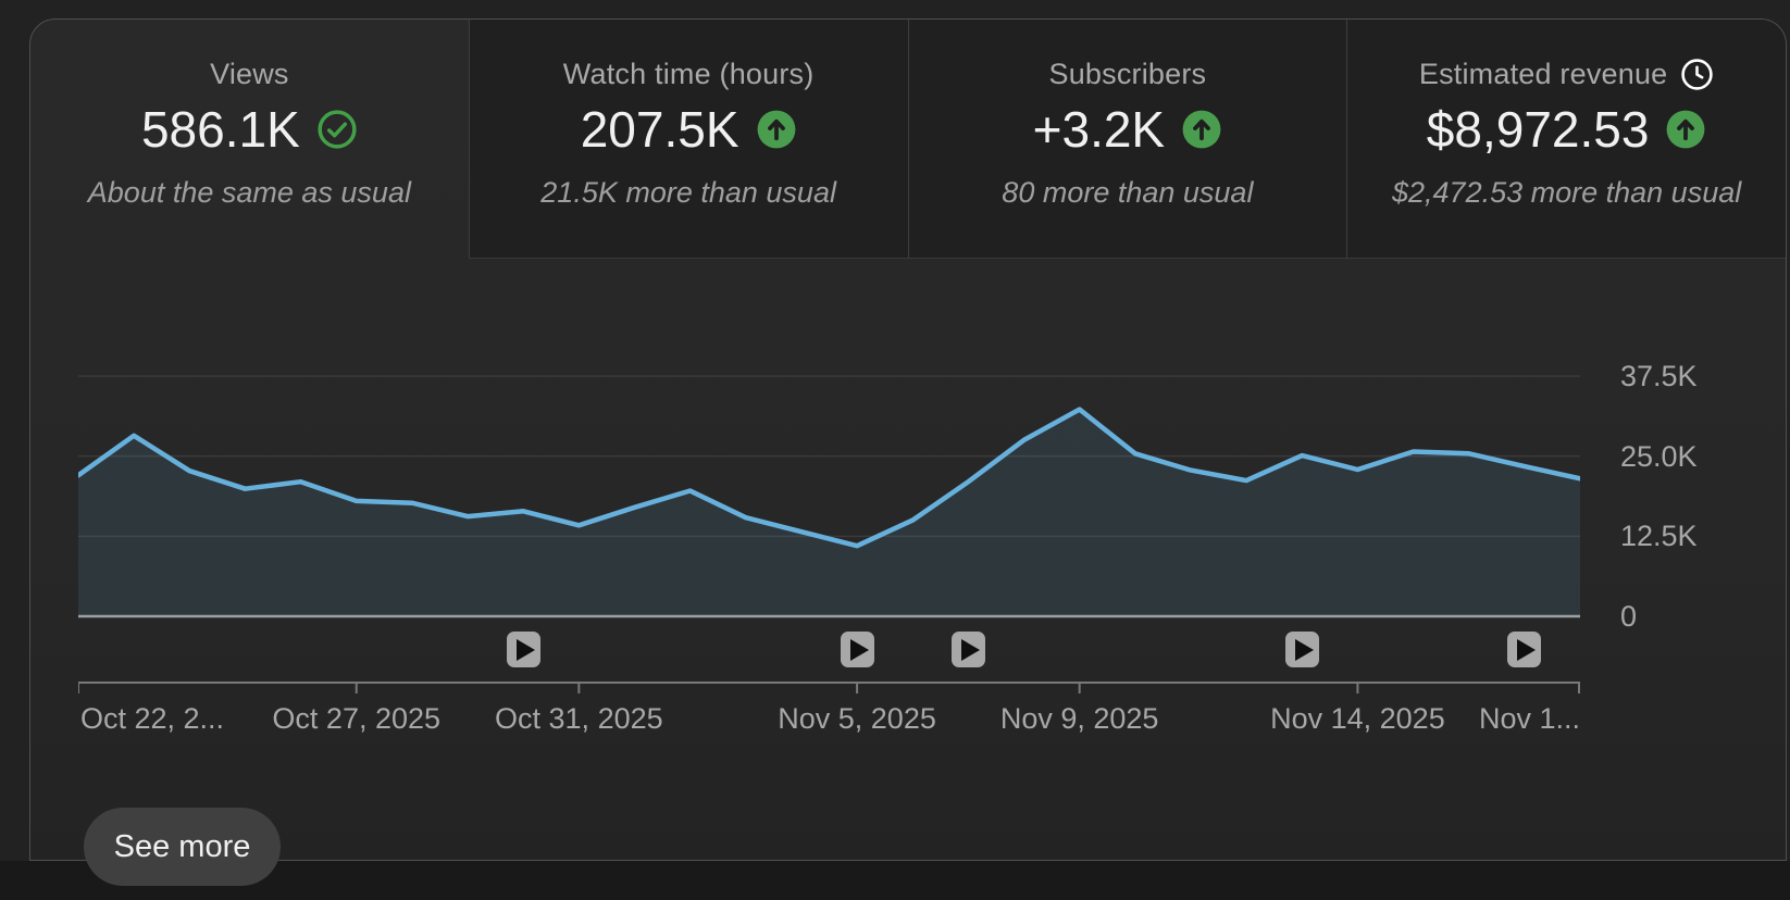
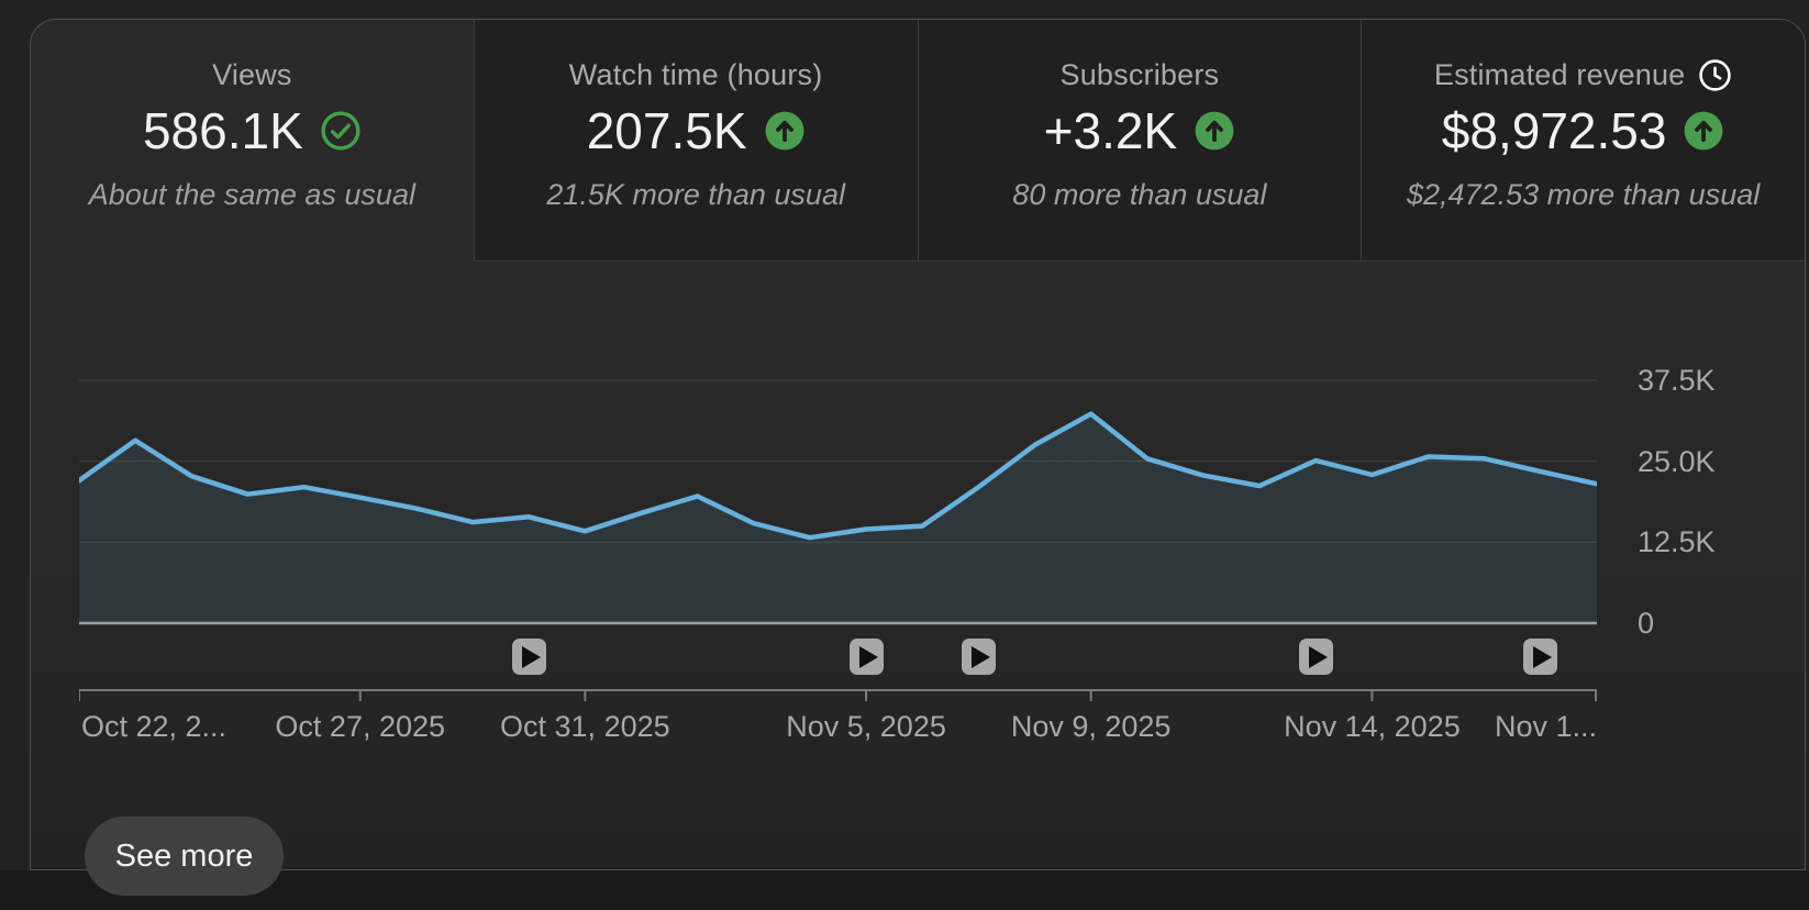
Oct 27, 2025: 18K -> 19K
Nov 5, 2025: 11K -> 14K
